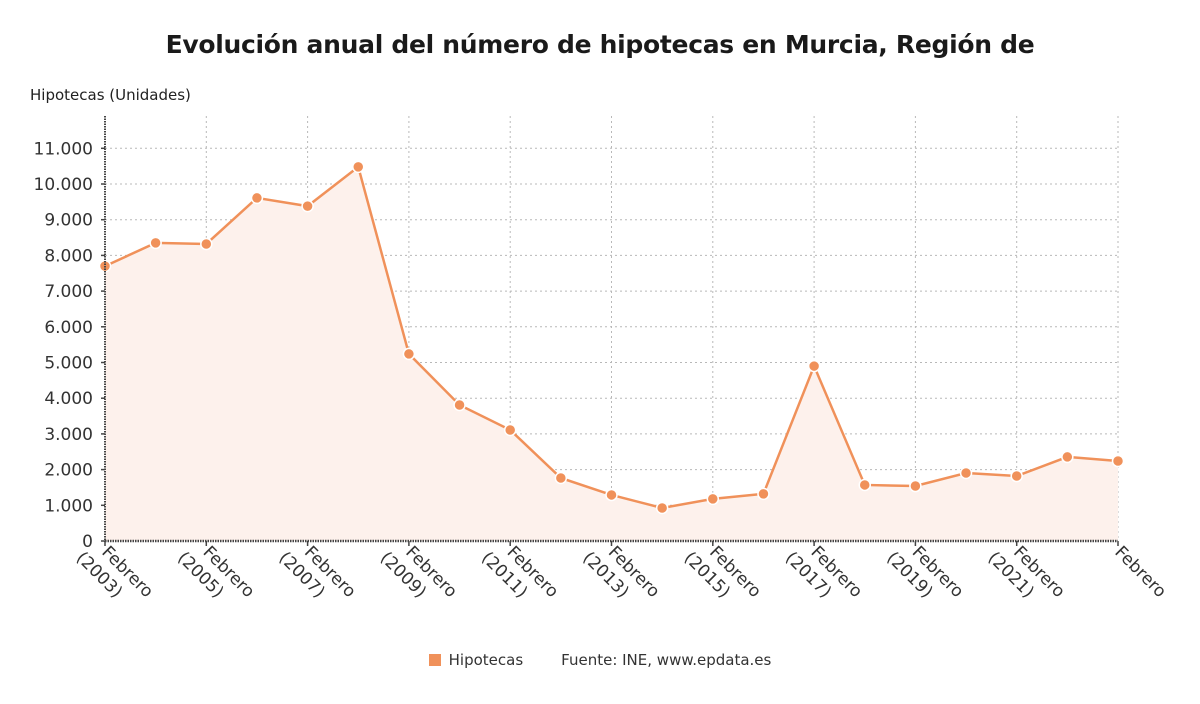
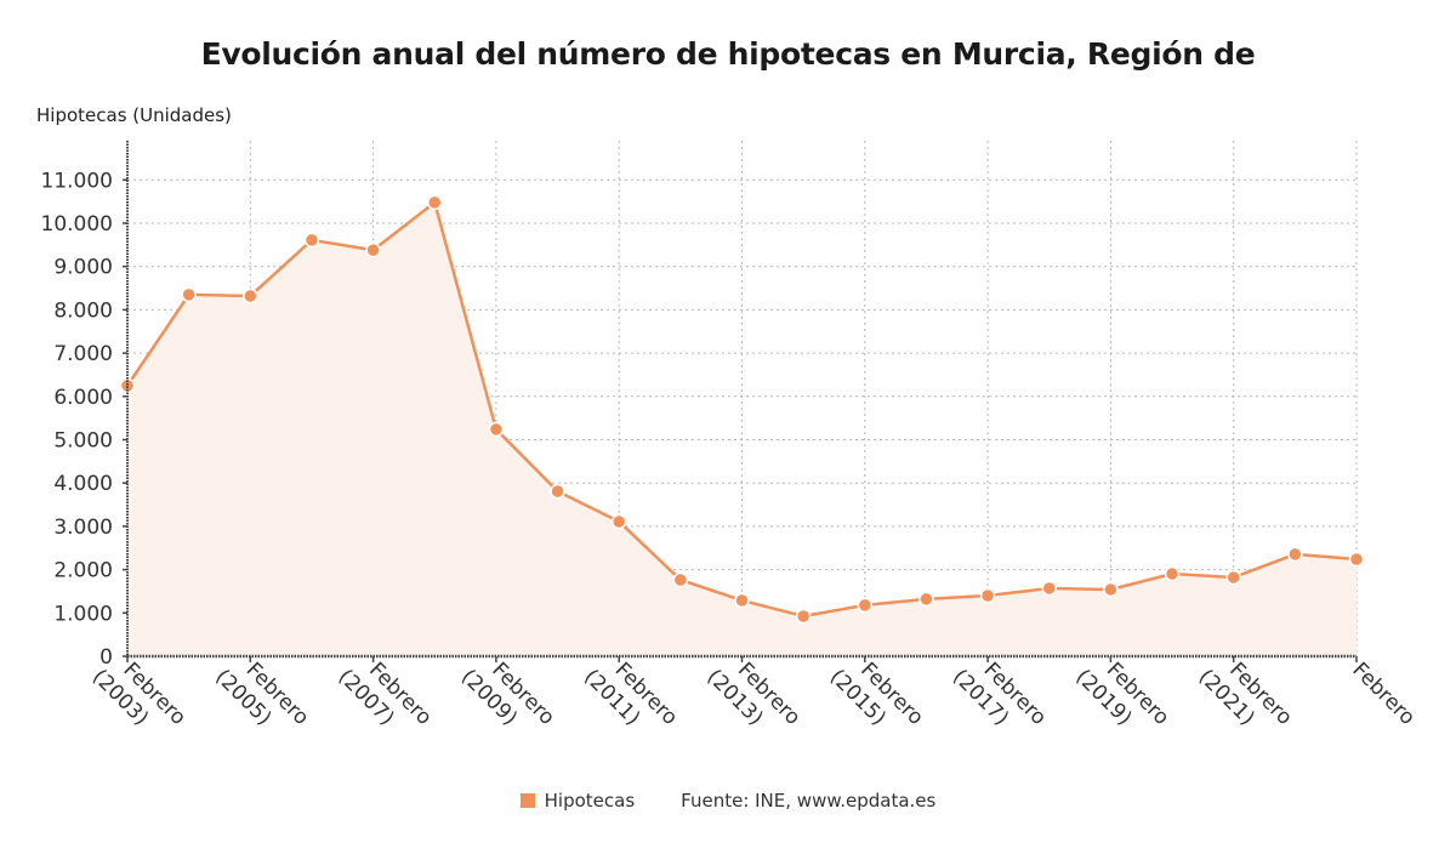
Febrero (2003): 7700 -> 6200
Febrero (2017): 4900 -> 1400
